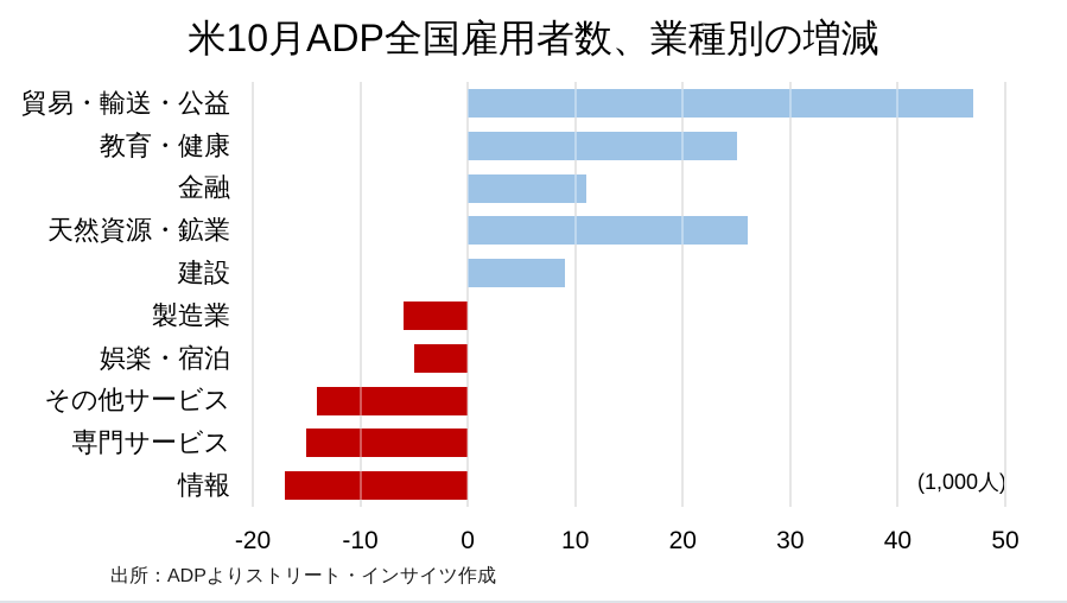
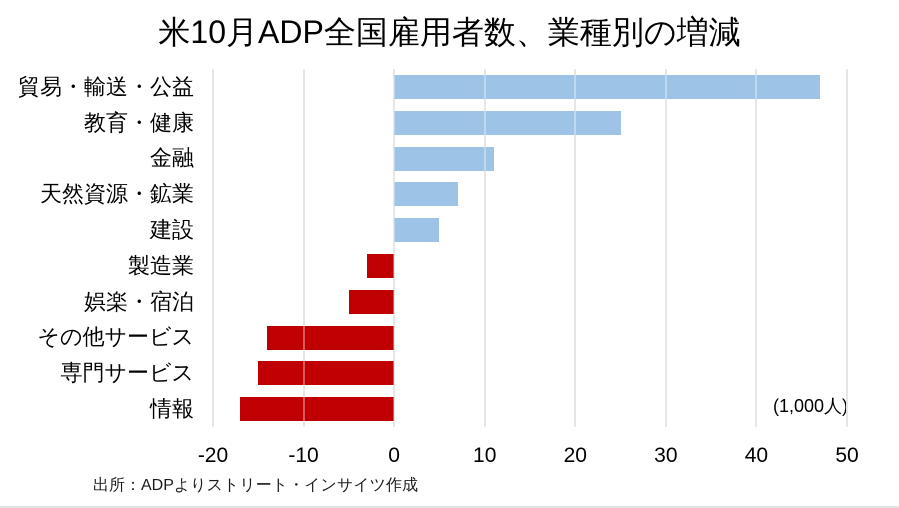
天然資源・鉱業: 26 -> 7
建設: 9 -> 5
製造業: -6 -> -3
